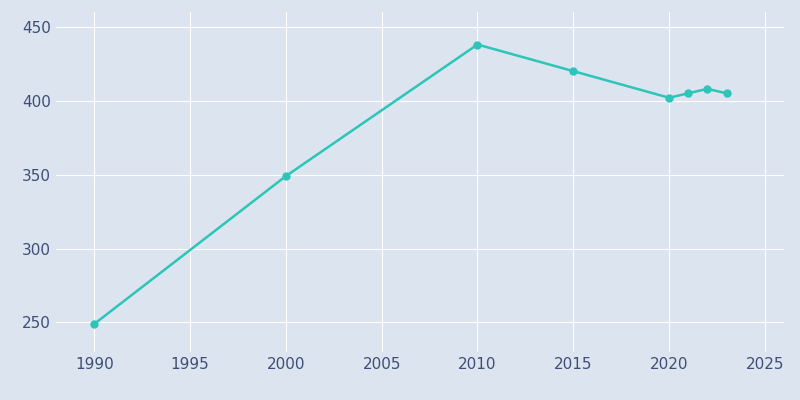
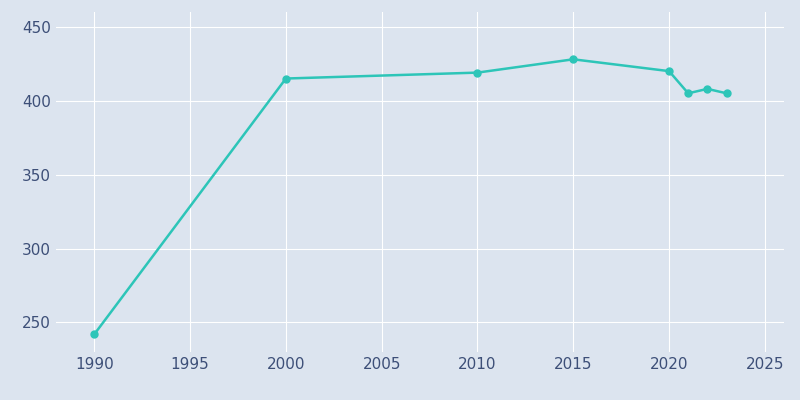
1990: 249 -> 242
2000: 349 -> 415
2010: 438 -> 419
2015: 420 -> 428
2020: 402 -> 420
